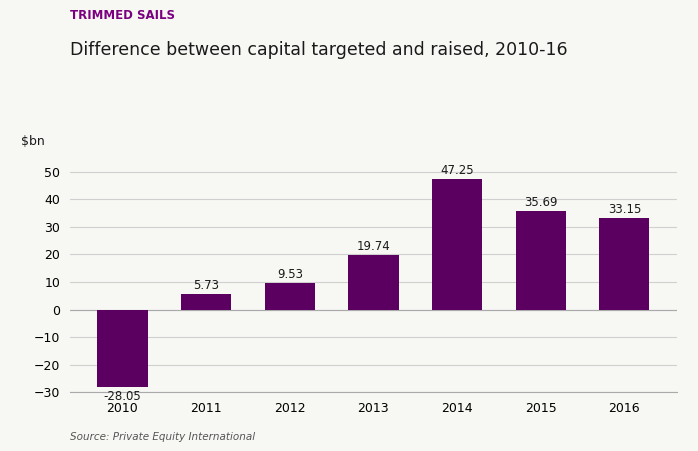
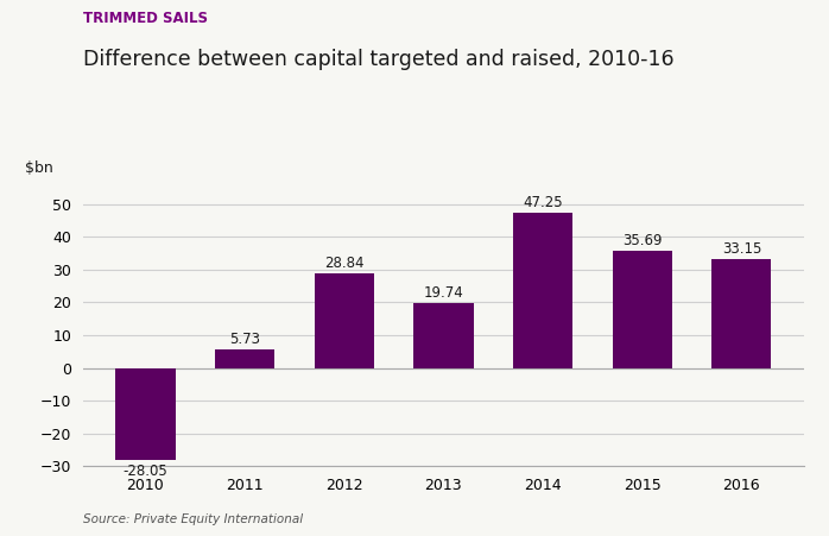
2012: 9.53 -> 28.84
